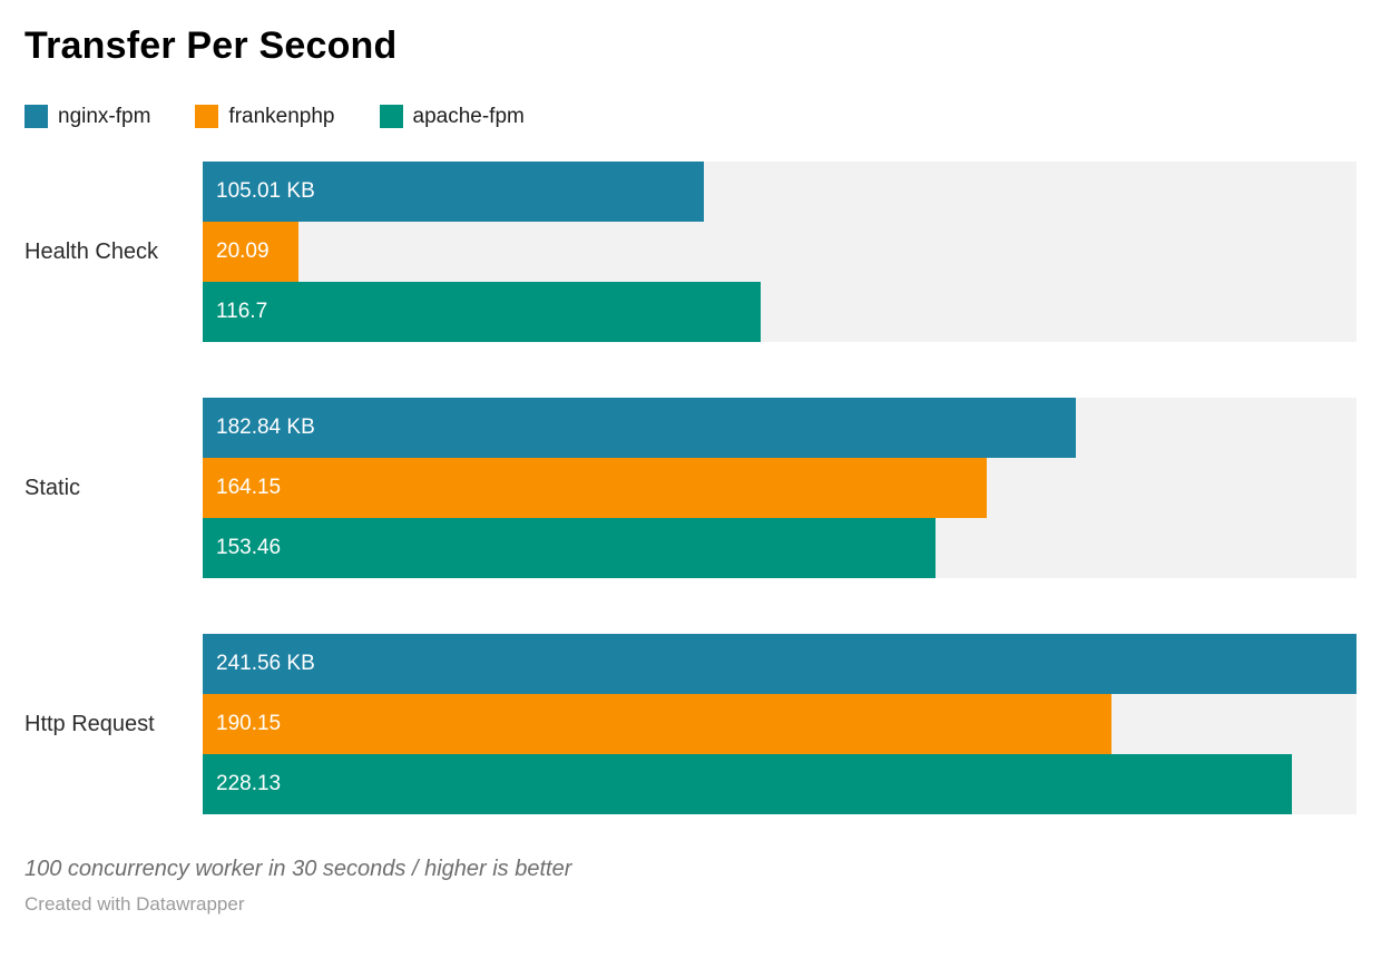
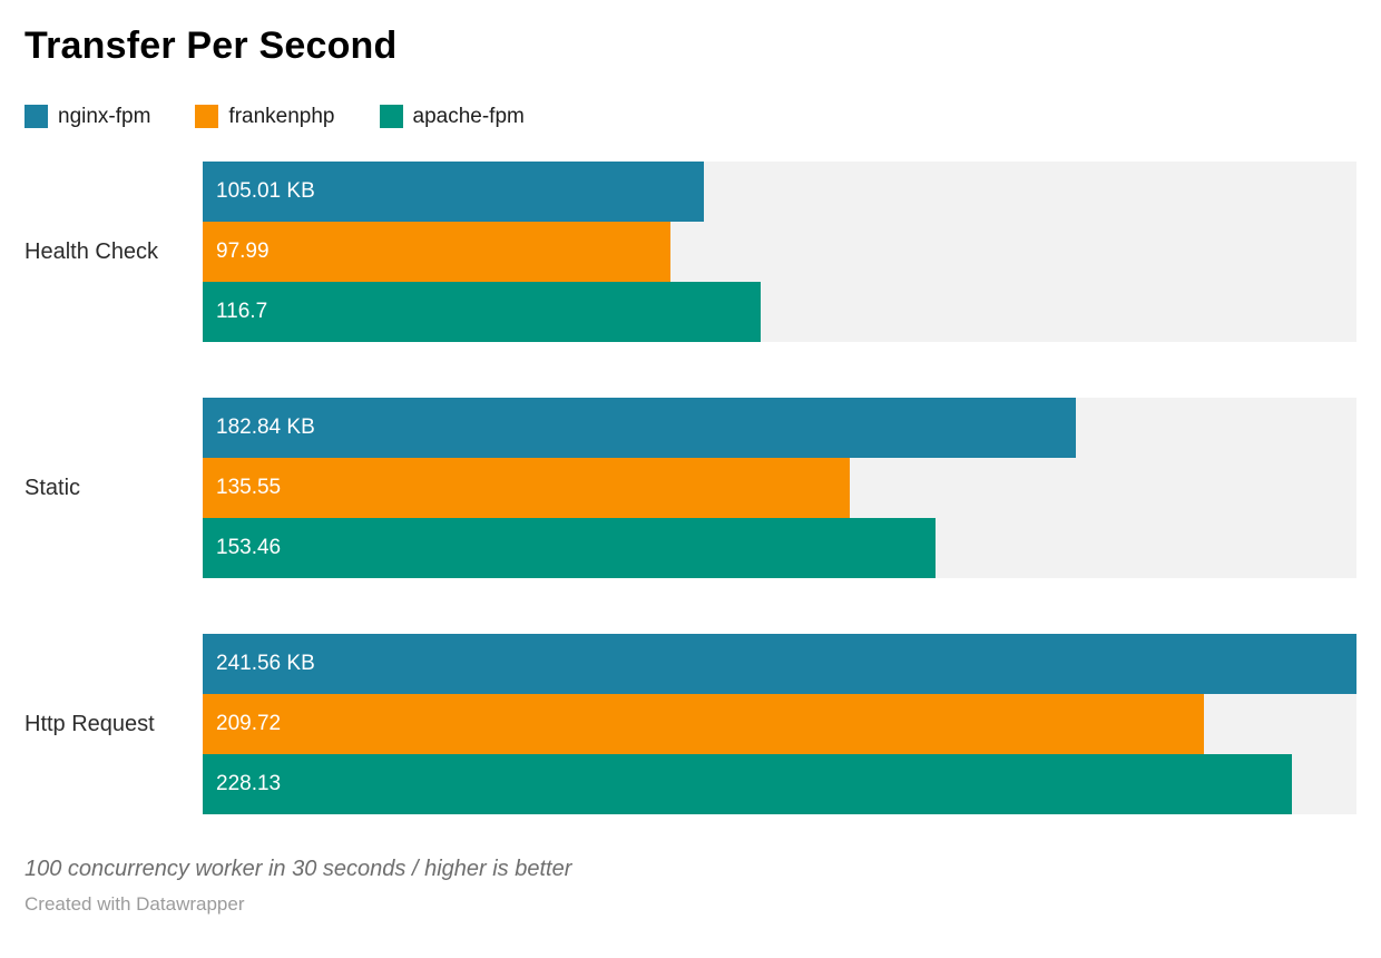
frankenphp/Health Check: 20.09 -> 97.99
frankenphp/Static: 164.15 -> 135.55
frankenphp/Http Request: 190.15 -> 209.72
